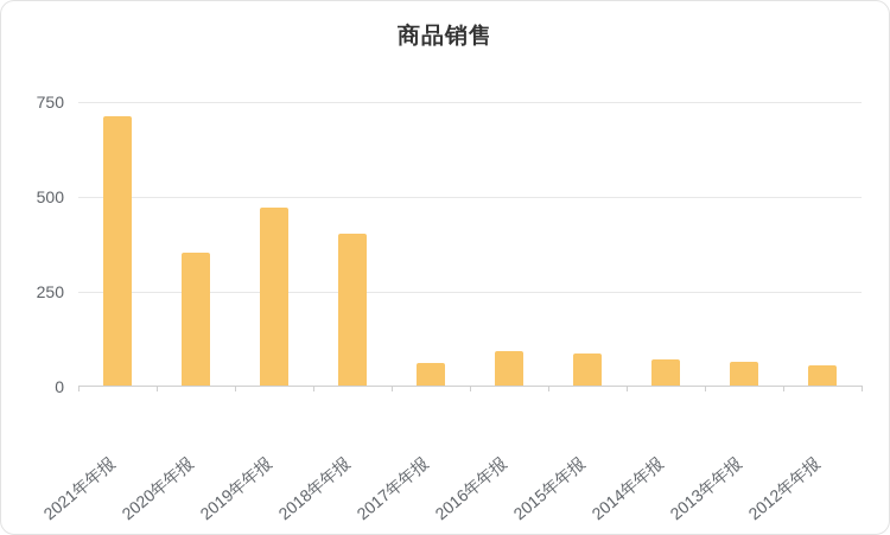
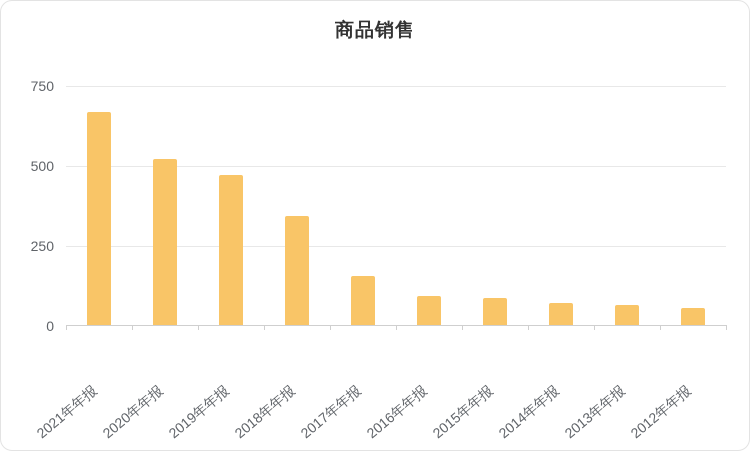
2021年年报: 710 -> 660
2020年年报: 350 -> 520
2018年年报: 400 -> 340
2017年年报: 60 -> 150
